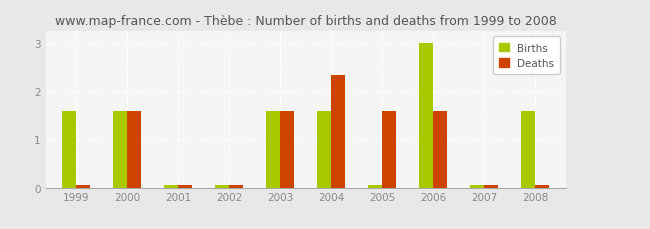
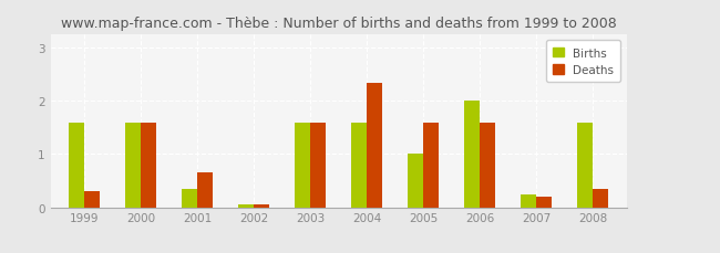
Deaths/1999: 0.05 -> 0.30
Births/2001: 0.05 -> 0.35
Deaths/2001: 0.05 -> 0.65
Births/2005: 0.05 -> 1.00
Births/2006: 3.00 -> 2.00
Births/2007: 0.05 -> 0.25
Deaths/2007: 0.05 -> 0.20
Deaths/2008: 0.05 -> 0.35
